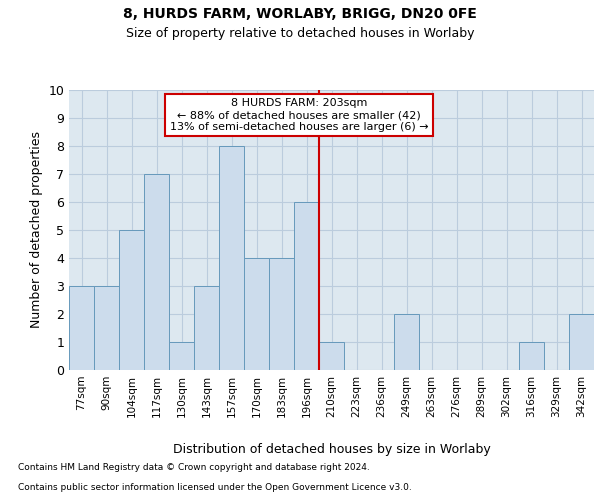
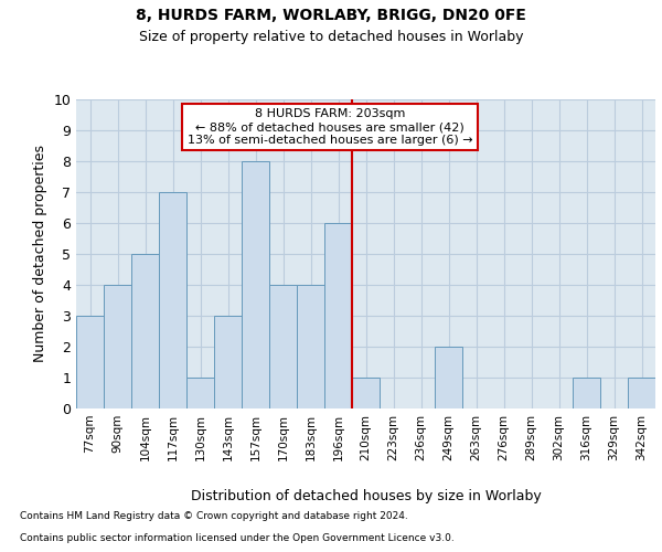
90sqm: 3 -> 4
342sqm: 2 -> 1
